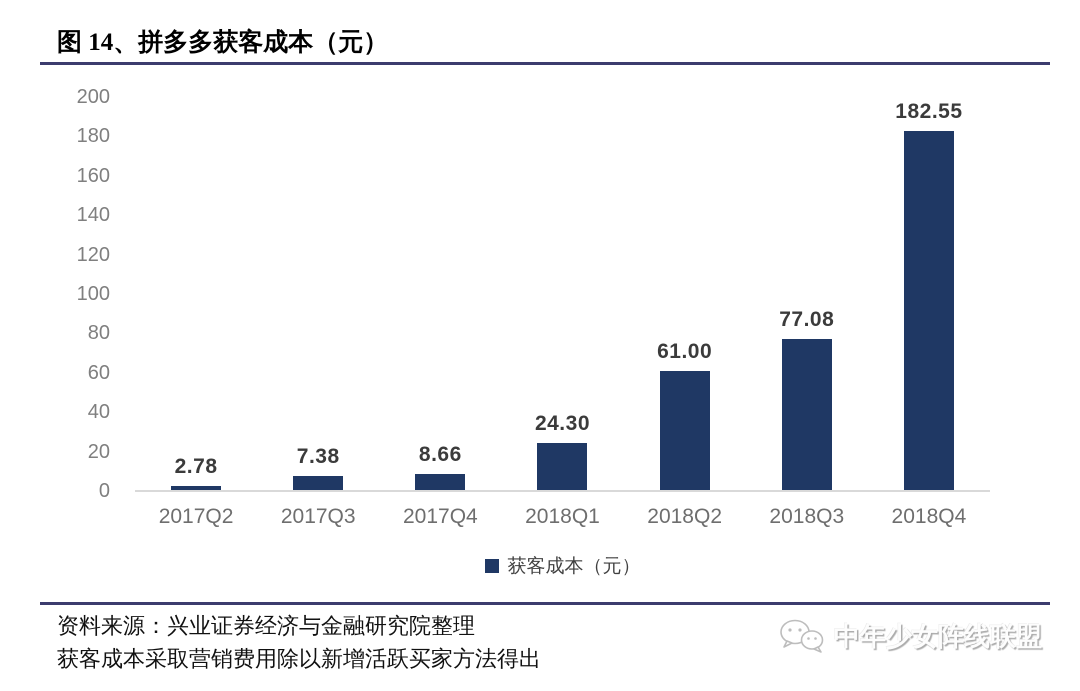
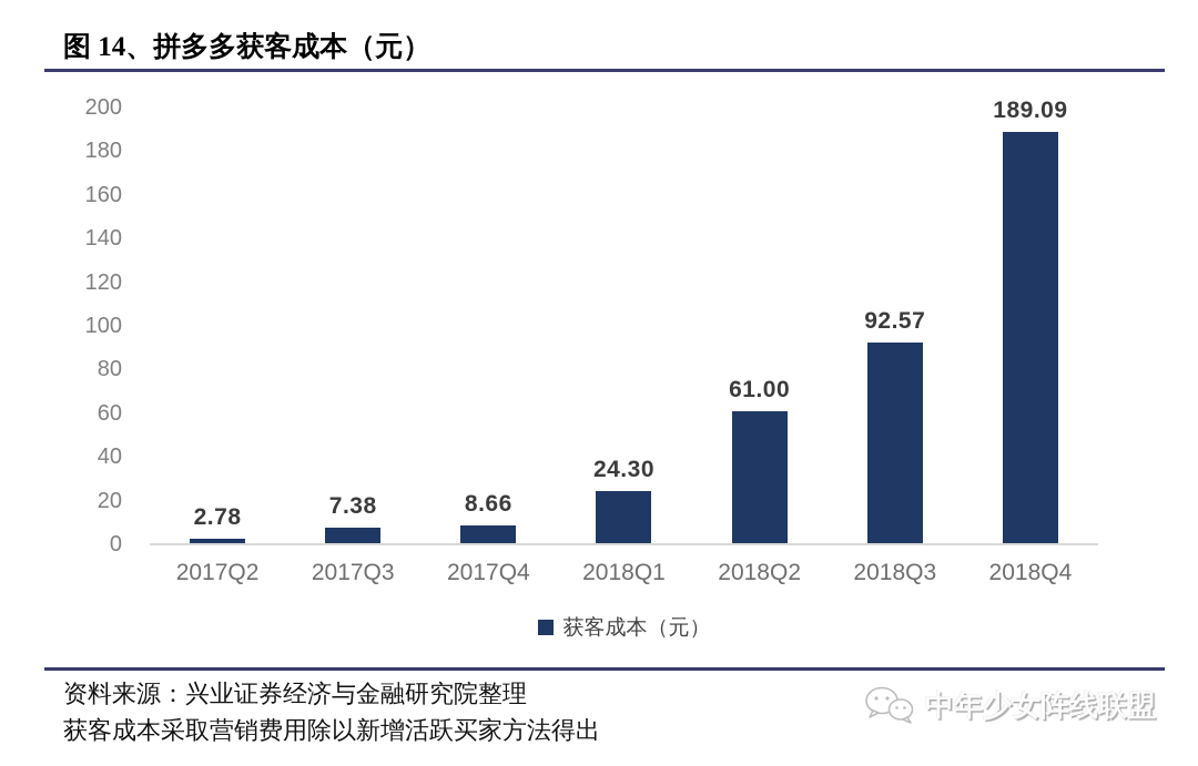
2018Q3: 77.08 -> 92.57
2018Q4: 182.55 -> 189.09
